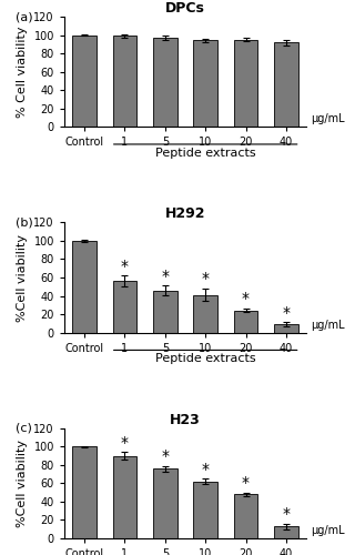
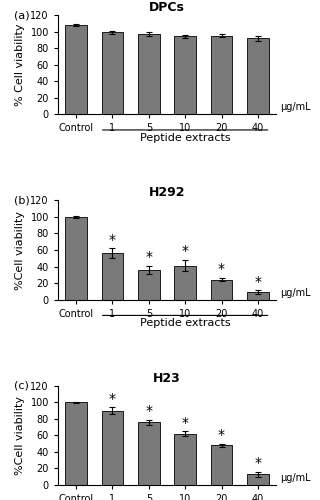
DPCs/Control: 100 -> 108
H292/5: 46 -> 36
